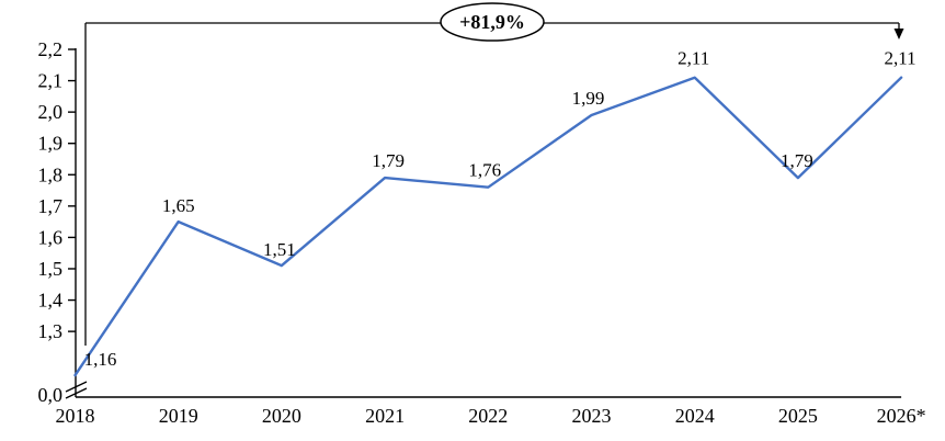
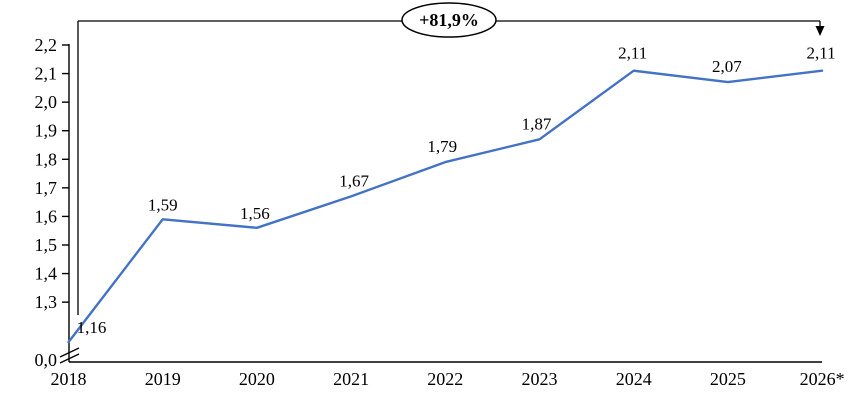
2019: 1,65 -> 1,59
2020: 1,51 -> 1,56
2021: 1,79 -> 1,67
2022: 1,76 -> 1,79
2023: 1,99 -> 1,87
2025: 1,79 -> 2,07
